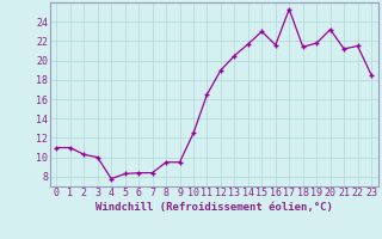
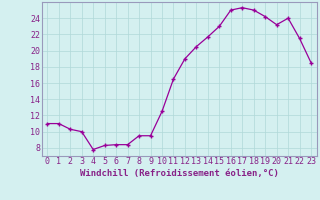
16: 21.6 -> 25.0
18: 21.4 -> 25.0
19: 21.8 -> 24.2
21: 21.2 -> 24.0
